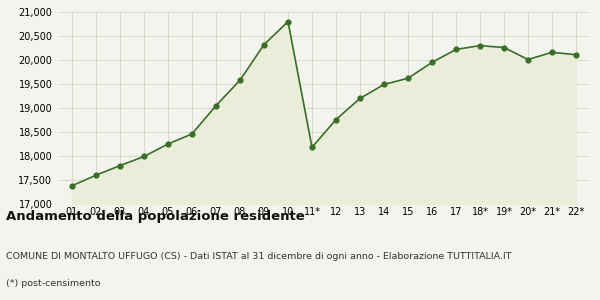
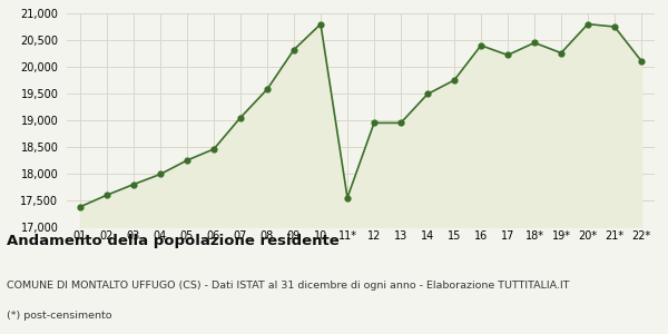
11*: 18,180 -> 17,550
12: 18,760 -> 18,950
13: 19,200 -> 18,950
15: 19,620 -> 19,750
16: 19,950 -> 20,400
18*: 20,300 -> 20,450
20*: 20,010 -> 20,800
21*: 20,160 -> 20,750
